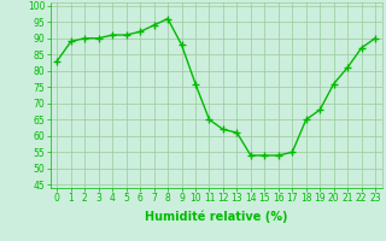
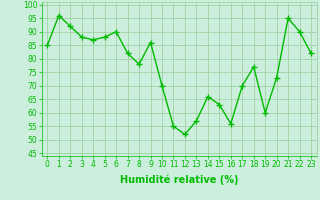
0: 83 -> 85
1: 89 -> 96
2: 90 -> 92
3: 90 -> 88
4: 91 -> 87
5: 91 -> 88
6: 92 -> 90
7: 94 -> 82
8: 96 -> 78
9: 88 -> 86
10: 76 -> 70
11: 65 -> 55
12: 62 -> 52
13: 61 -> 57
14: 54 -> 66
15: 54 -> 63
16: 54 -> 56
17: 55 -> 70
18: 65 -> 77
19: 68 -> 60
20: 76 -> 73
21: 81 -> 95
22: 87 -> 90
23: 90 -> 82
